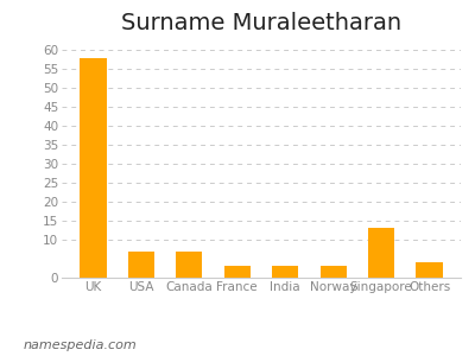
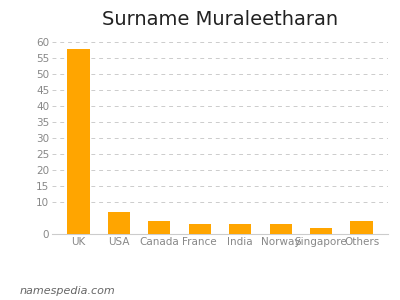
Canada: 7 -> 4
Singapore: 13 -> 2
